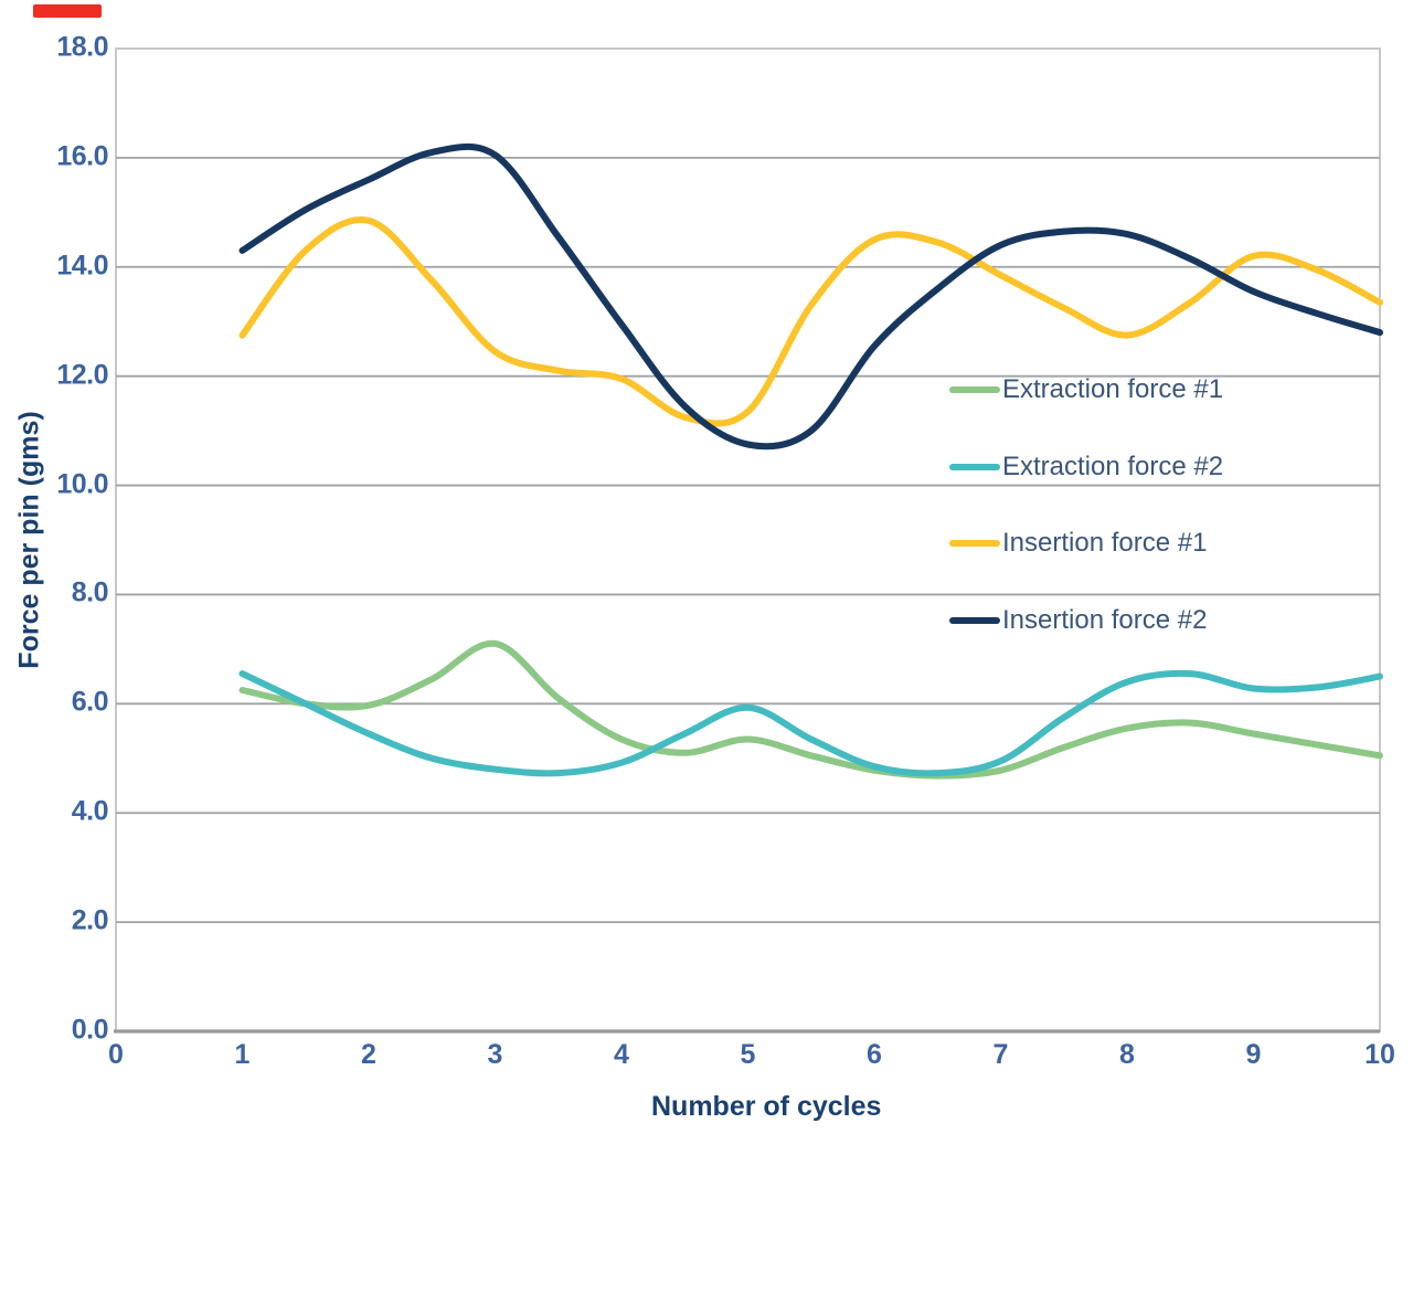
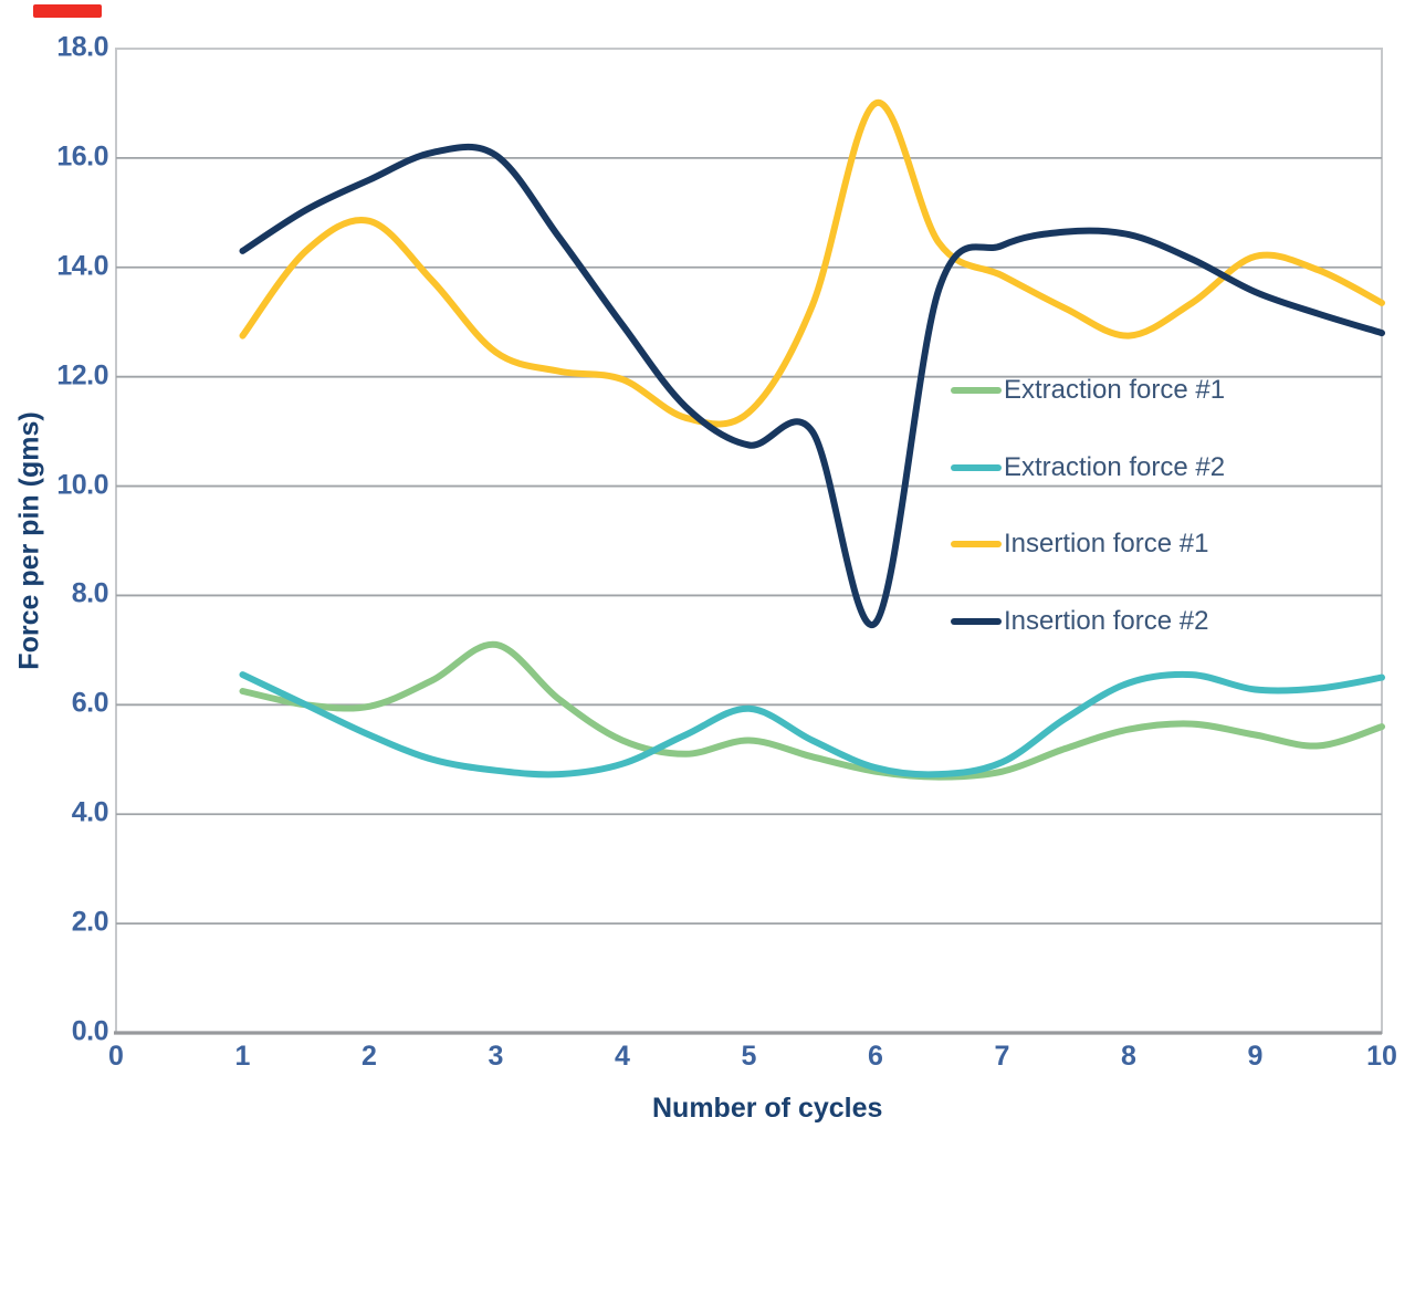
Insertion force #1/6: 14.5 -> 17.0
Insertion force #2/6: 12.6 -> 7.5
Extraction force #1/10: 5.0 -> 5.6
